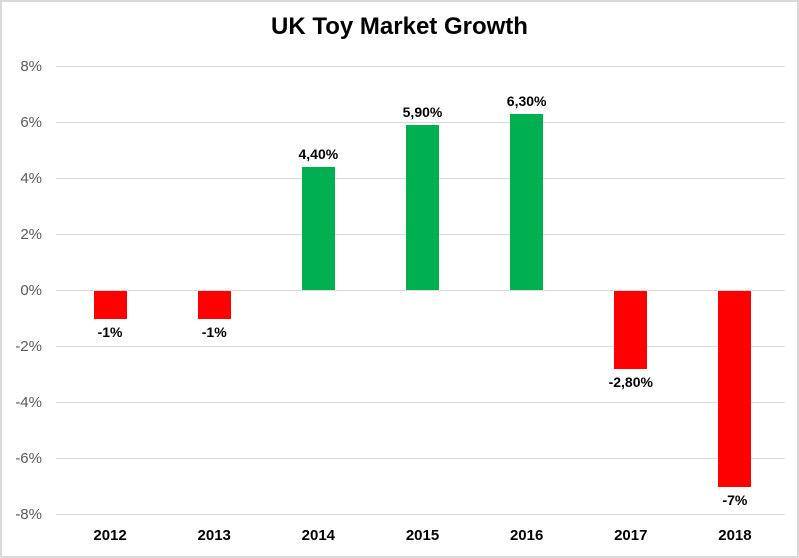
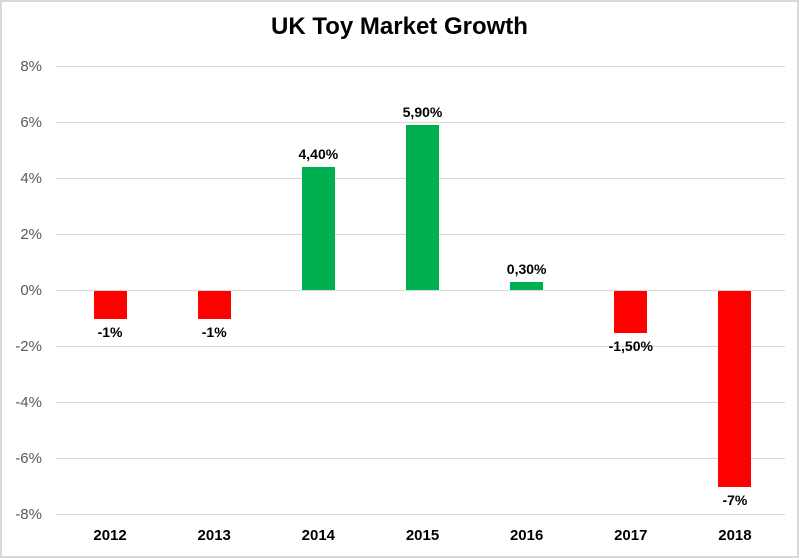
2016: 6,30% -> 0,30%
2017: -2,80% -> -1,50%
